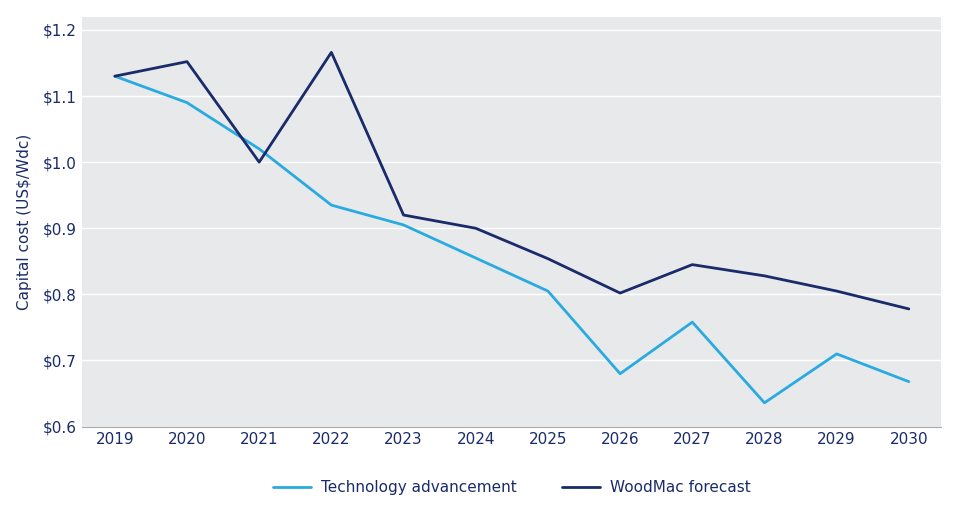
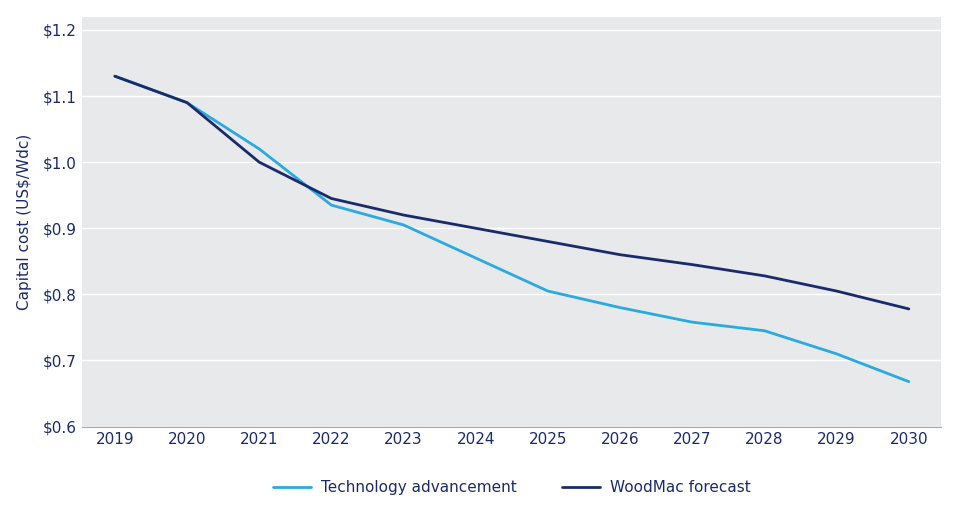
WoodMac forecast/2020: $1.152 -> $1.090
WoodMac forecast/2022: $1.166 -> $0.945
WoodMac forecast/2025: $0.854 -> $0.880
WoodMac forecast/2026: $0.802 -> $0.860
Technology advancement/2026: $0.680 -> $0.780
Technology advancement/2028: $0.636 -> $0.745
